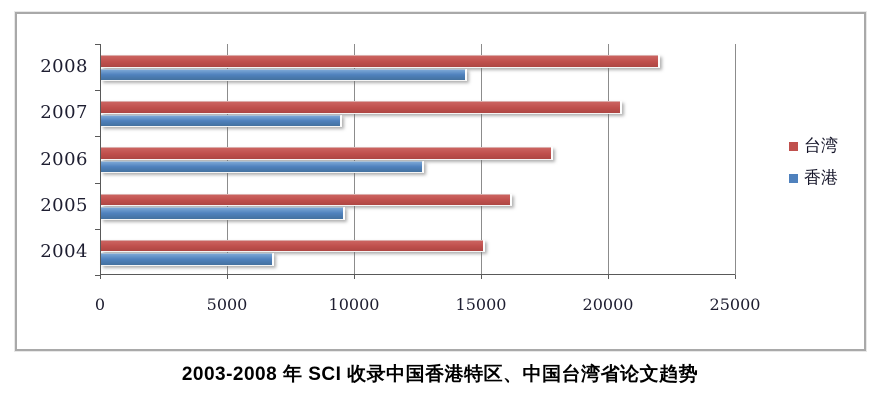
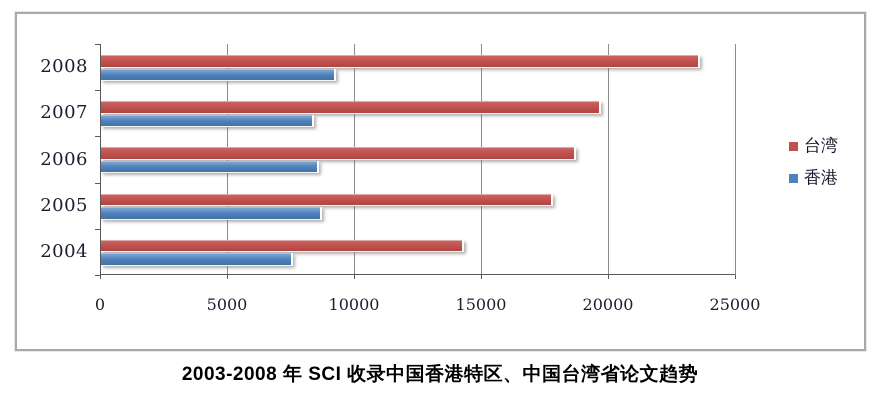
台湾/2008: 22000 -> 23600
香港/2008: 14400 -> 9200
台湾/2007: 20500 -> 19700
香港/2007: 9500 -> 8400
台湾/2006: 17800 -> 18700
香港/2006: 12700 -> 8600
台湾/2005: 16200 -> 17800
香港/2005: 9600 -> 8700
台湾/2004: 15100 -> 14300
香港/2004: 6800 -> 7600
